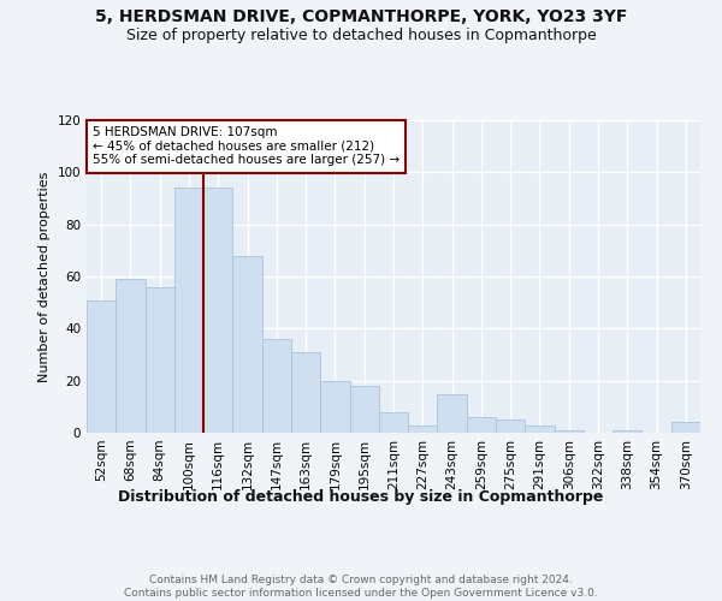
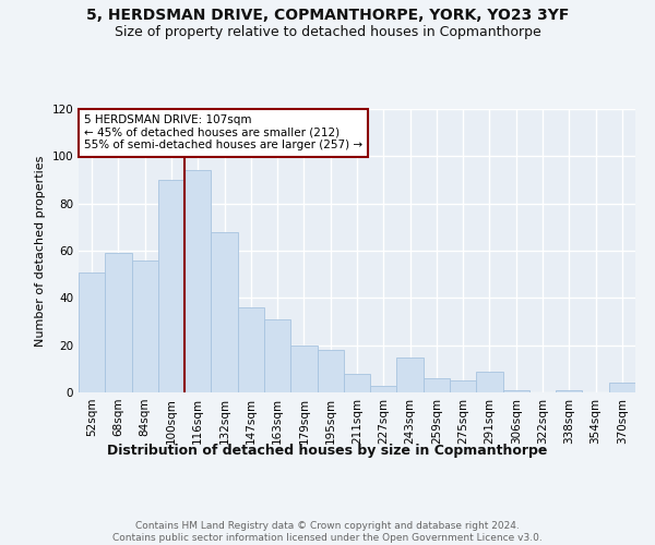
100sqm: 94 -> 90
291sqm: 3 -> 9
